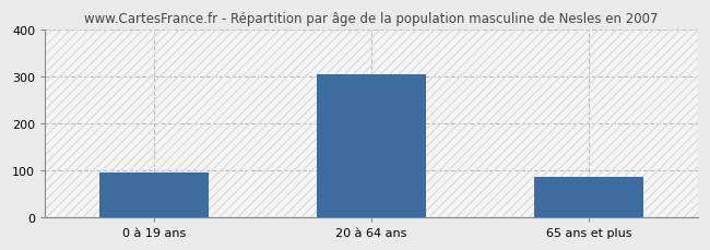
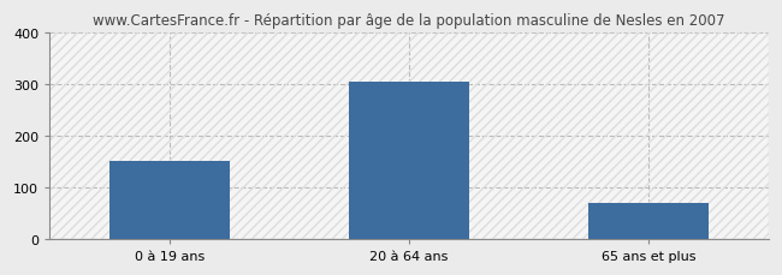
0 à 19 ans: 95 -> 152
65 ans et plus: 85 -> 70
